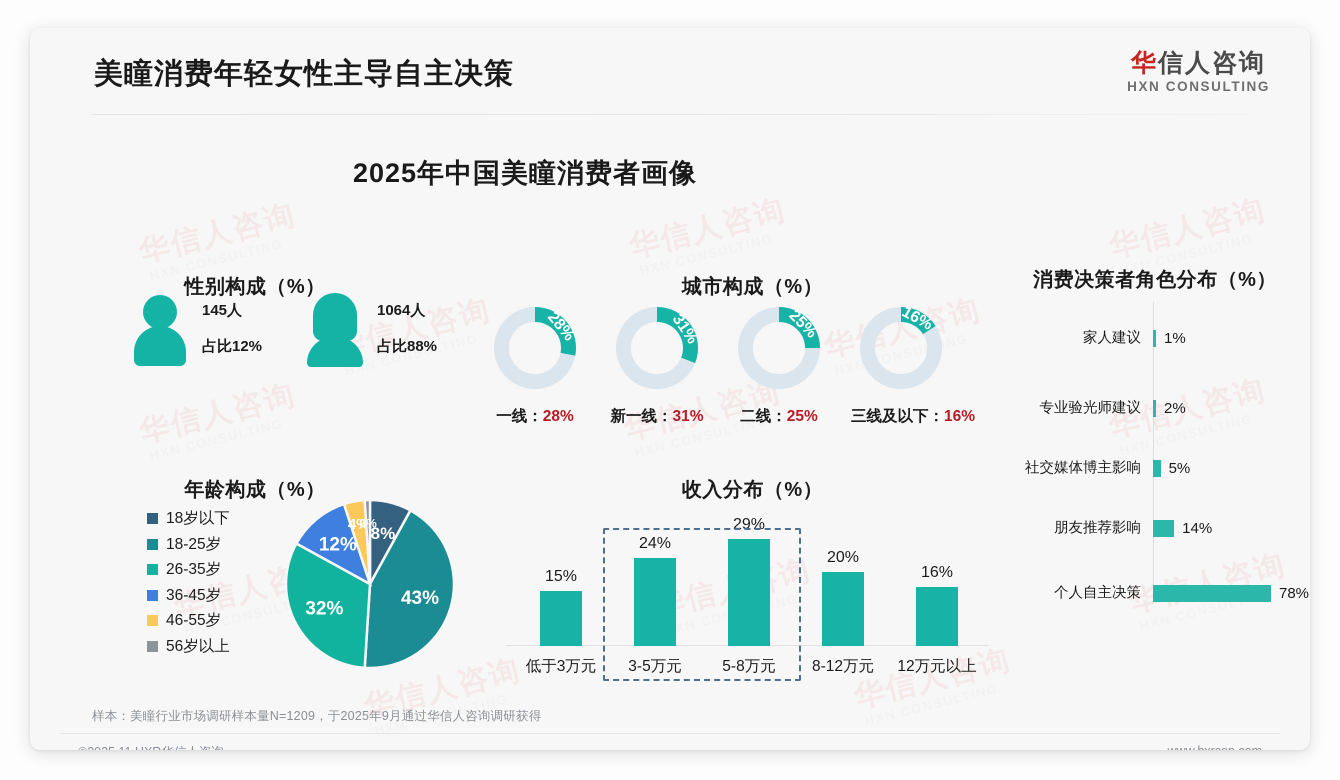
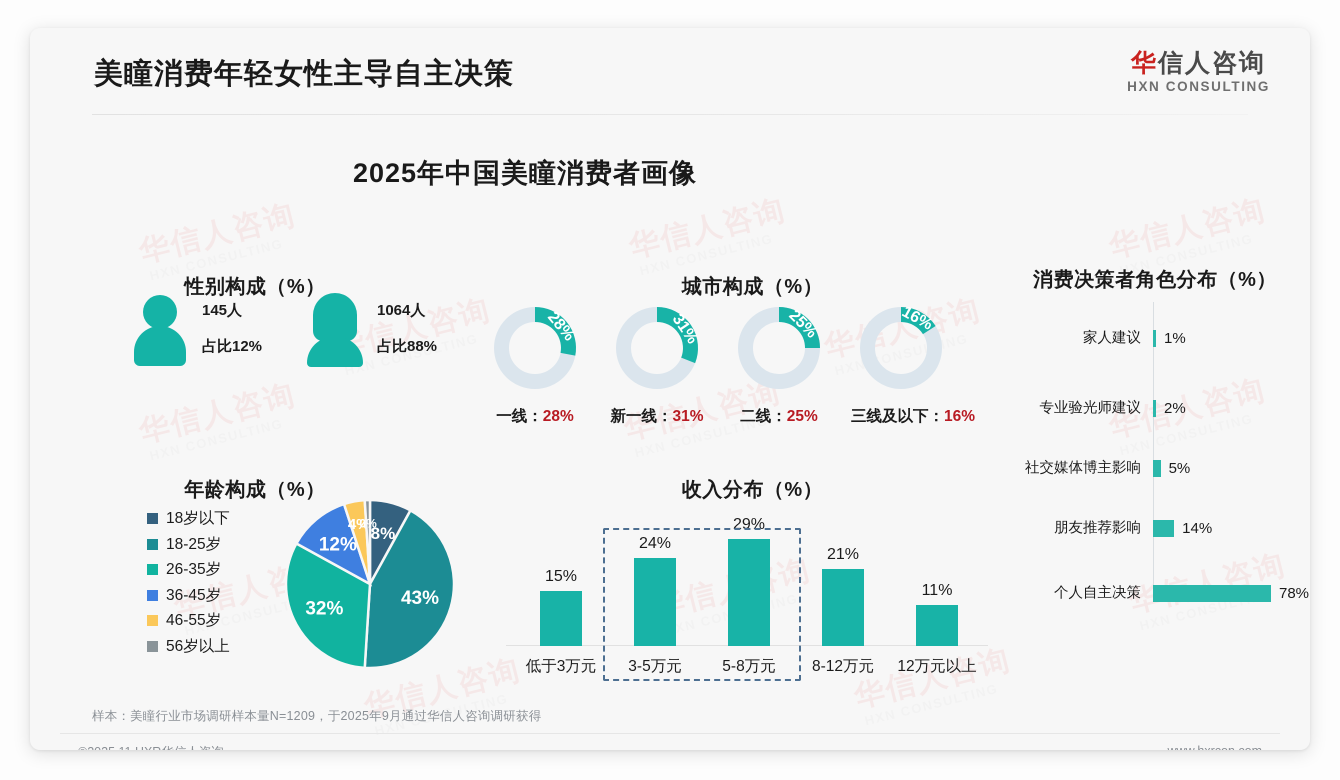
收入分布（%）/8-12万元: 20% -> 21%
收入分布（%）/12万元以上: 16% -> 11%
